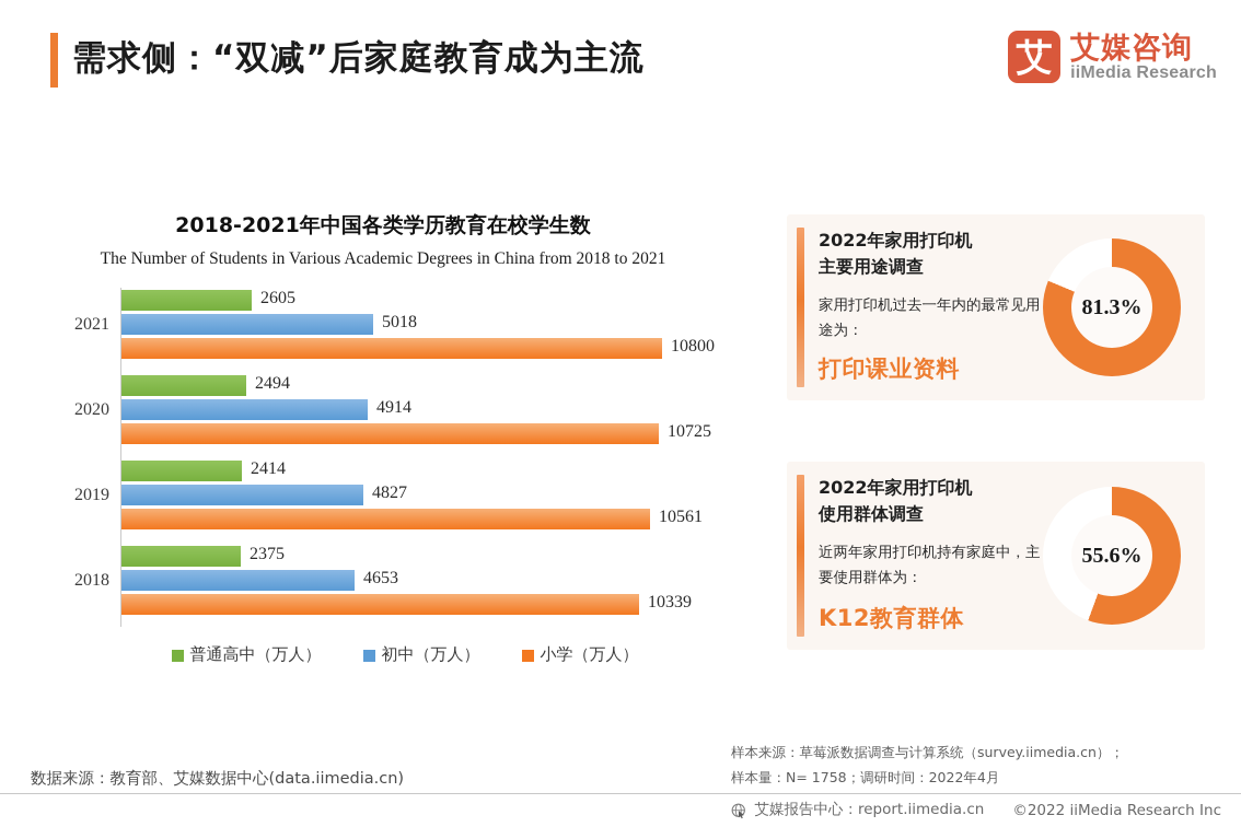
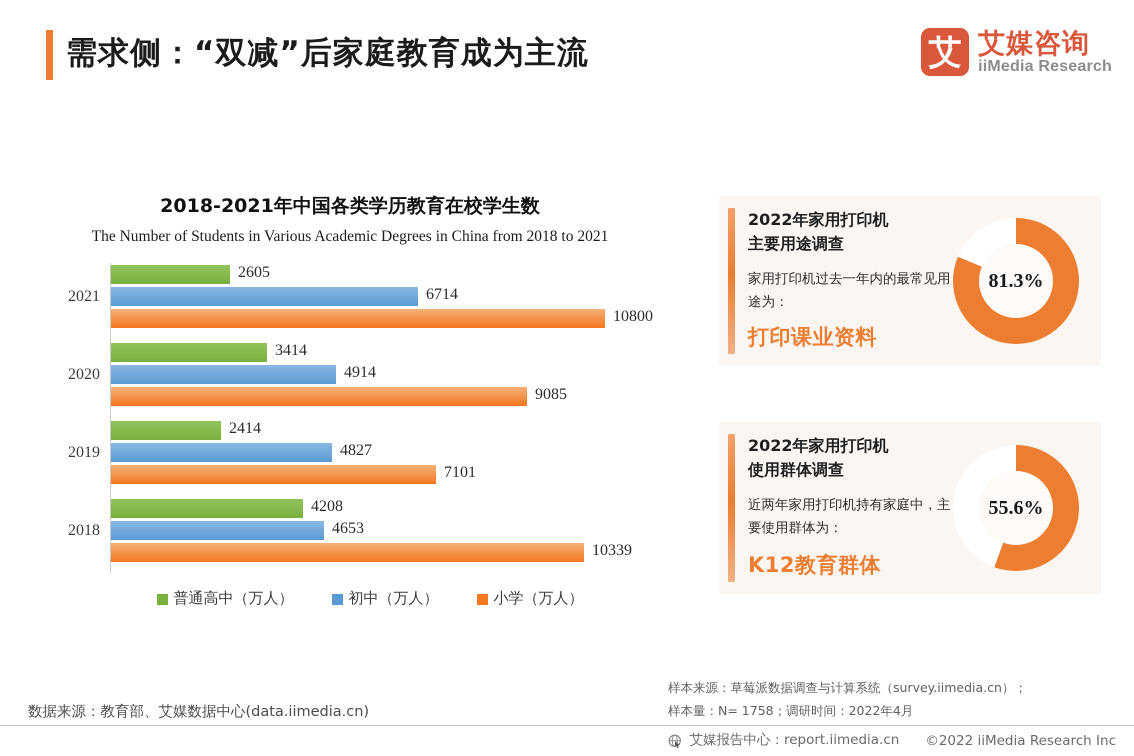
初中（万人）/2021: 5018 -> 6714
普通高中（万人）/2020: 2494 -> 3414
小学（万人）/2020: 10725 -> 9085
小学（万人）/2019: 10561 -> 7101
普通高中（万人）/2018: 2375 -> 4208
